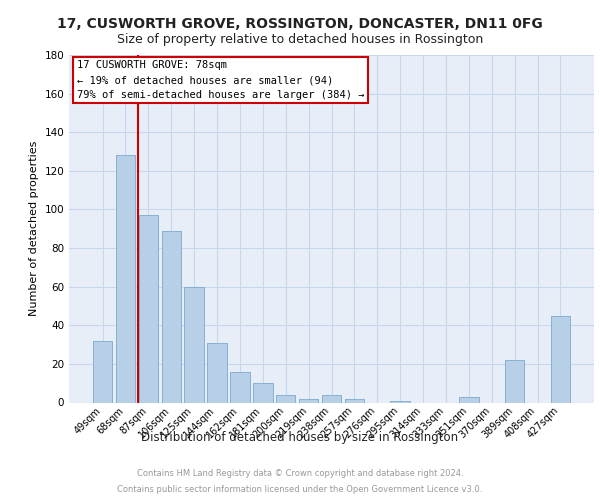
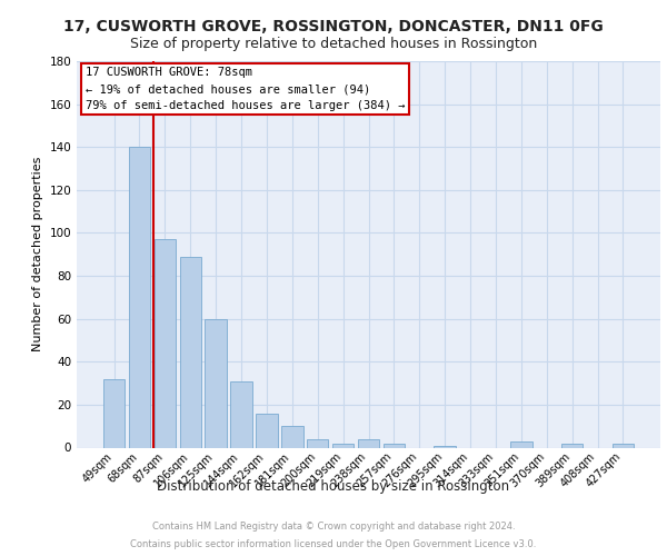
68sqm: 128 -> 140
389sqm: 22 -> 2
427sqm: 45 -> 2
